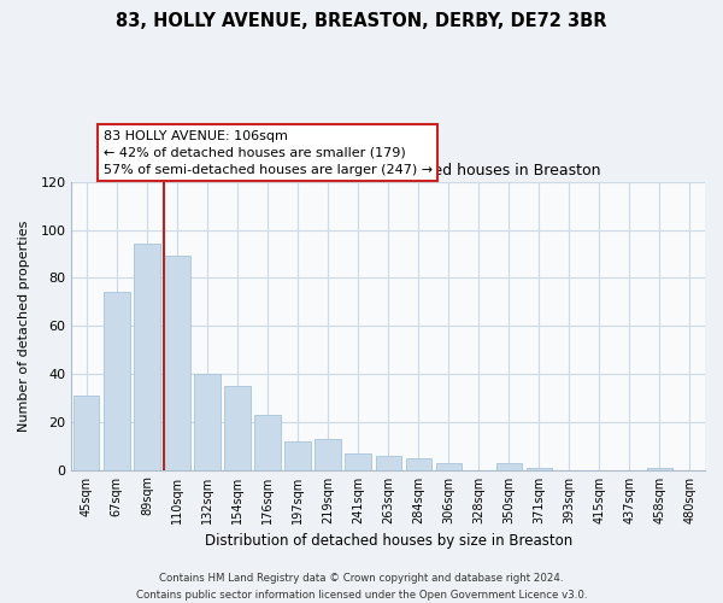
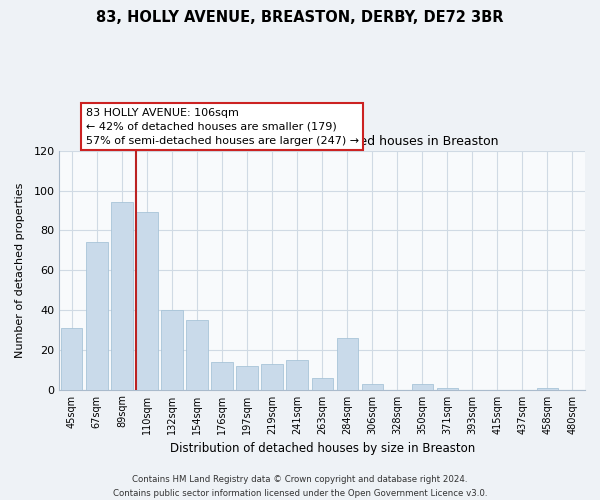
176sqm: 23 -> 14
241sqm: 7 -> 15
284sqm: 5 -> 26
